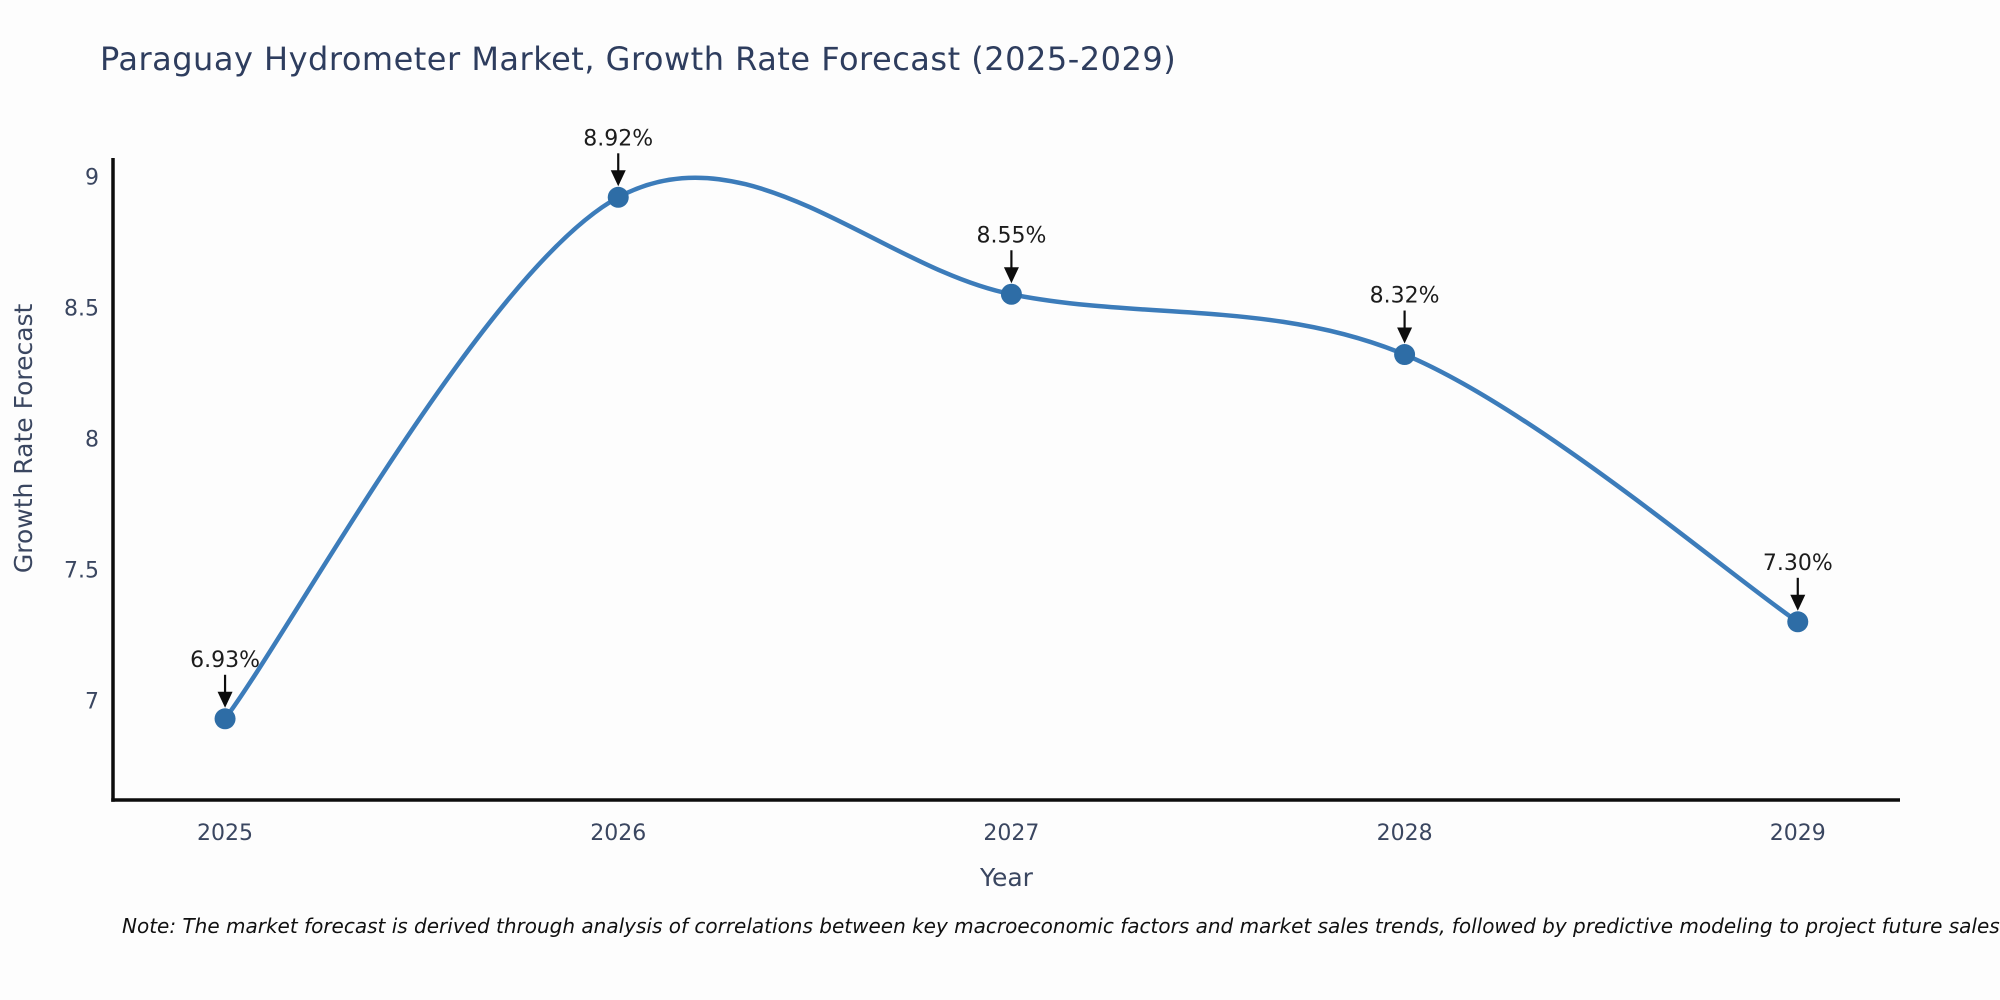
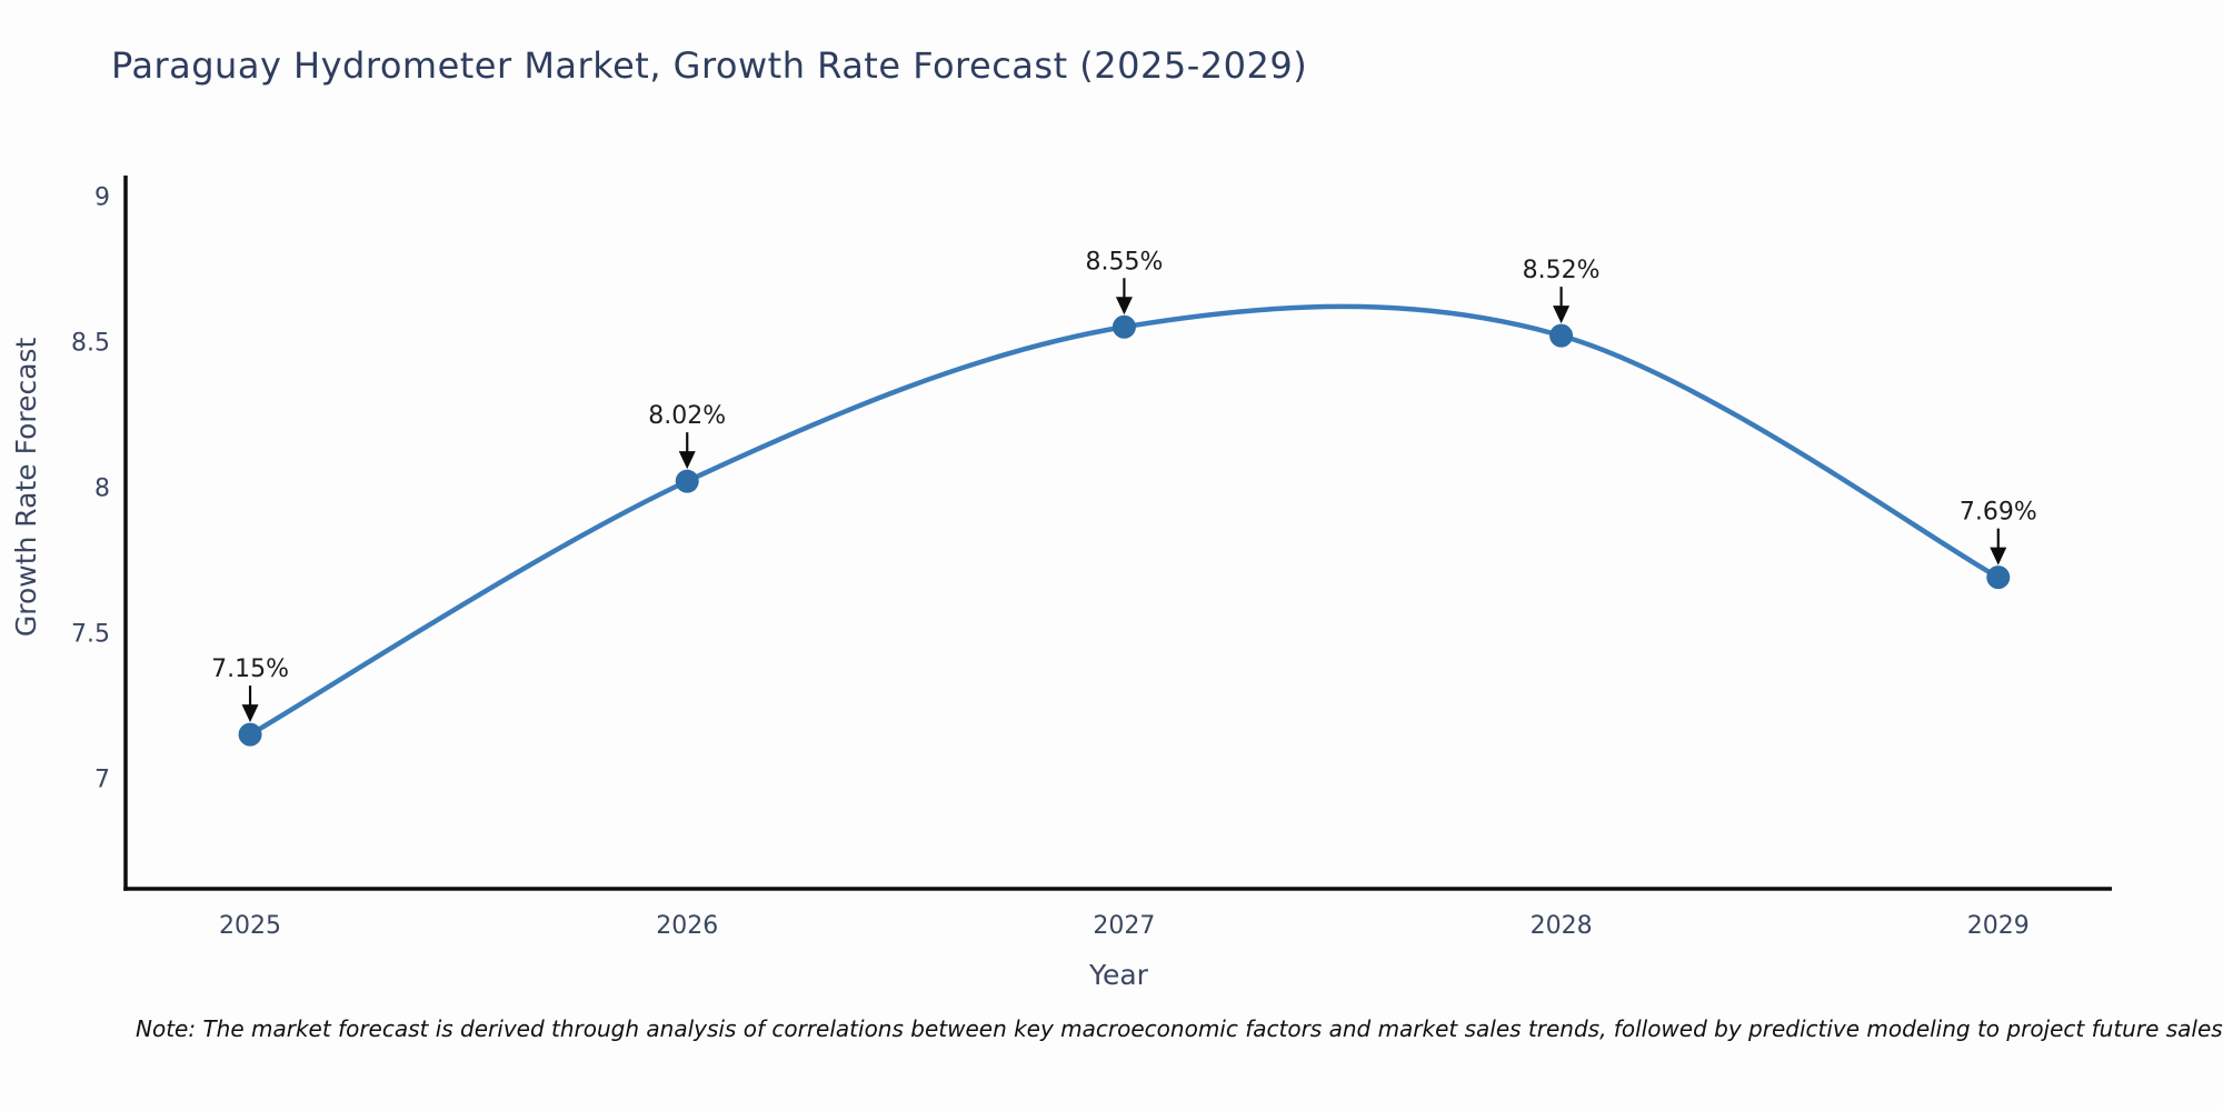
2025: 6.93% -> 7.15%
2026: 8.92% -> 8.02%
2028: 8.32% -> 8.52%
2029: 7.30% -> 7.69%
